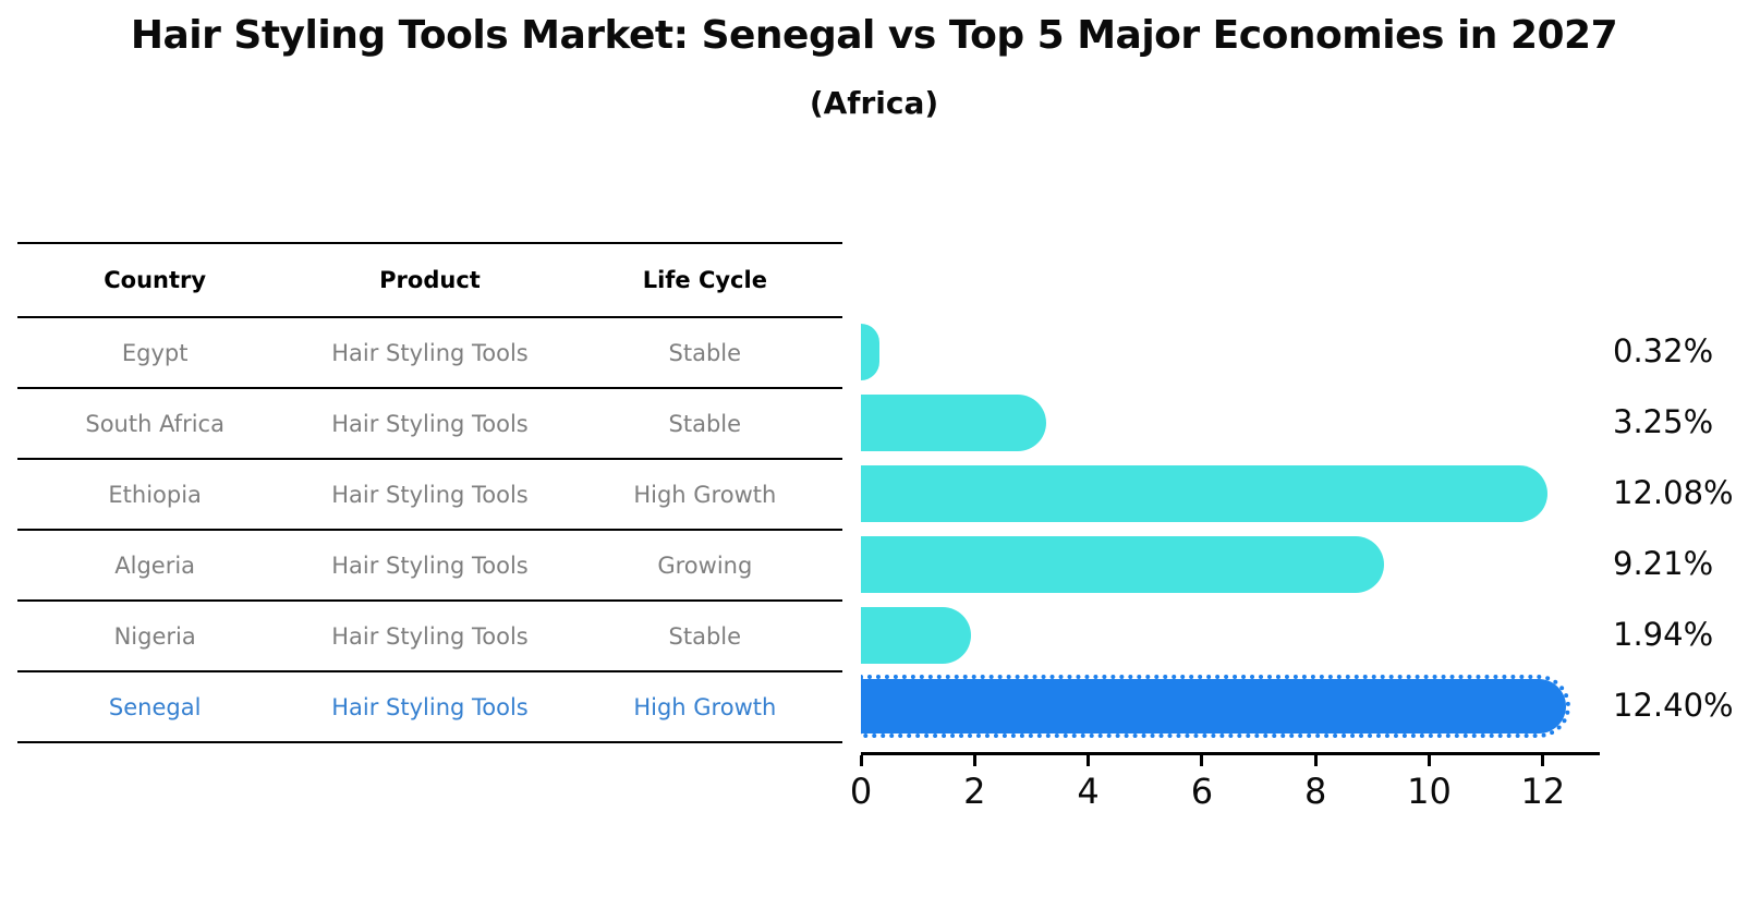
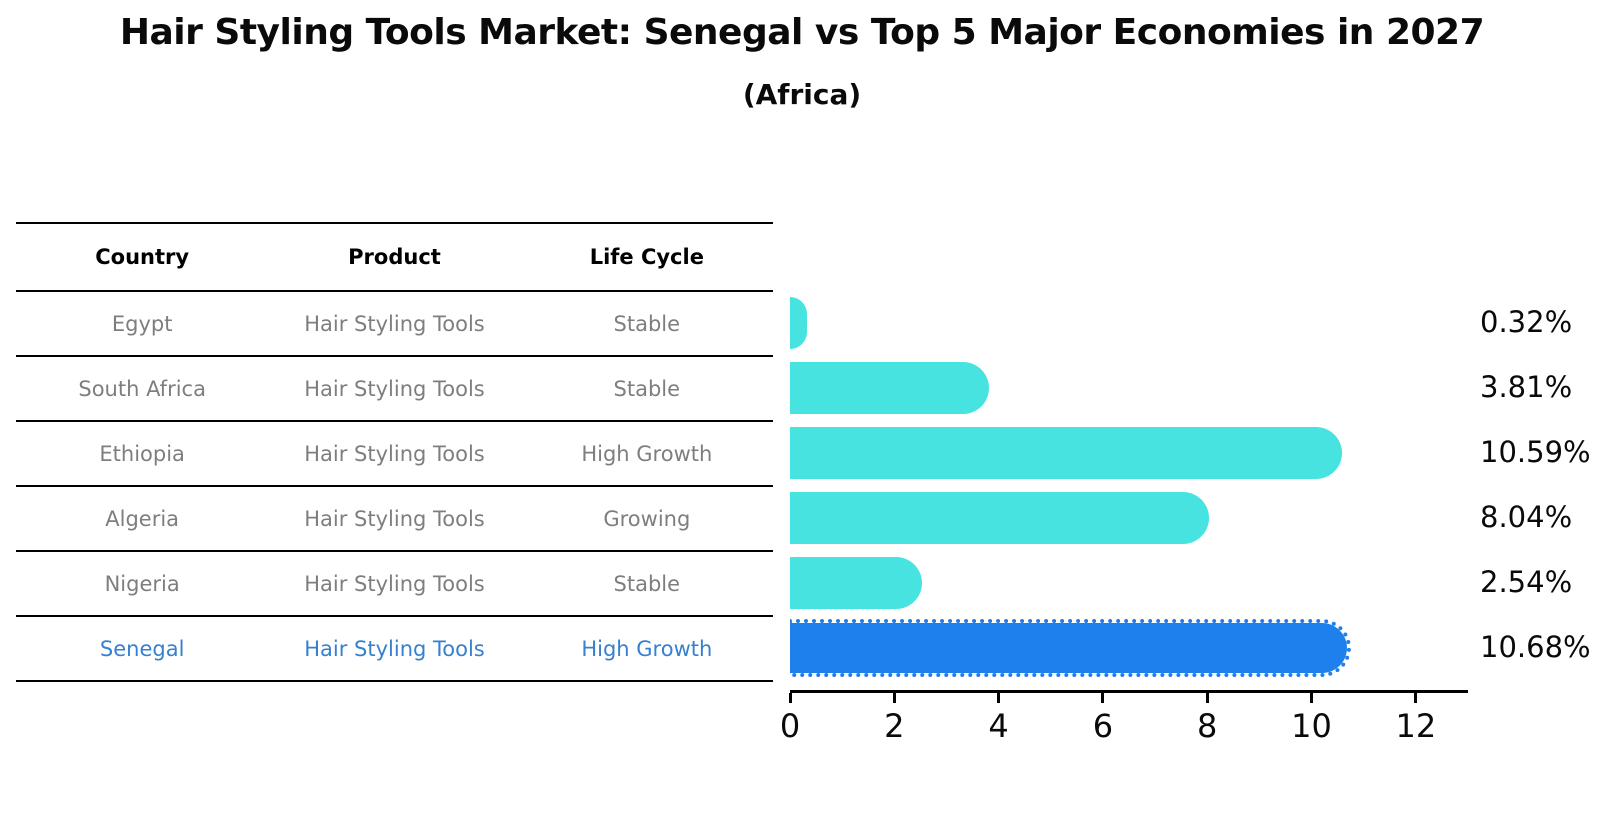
South Africa: 3.25% -> 3.81%
Ethiopia: 12.08% -> 10.59%
Algeria: 9.21% -> 8.04%
Nigeria: 1.94% -> 2.54%
Senegal: 12.40% -> 10.68%
